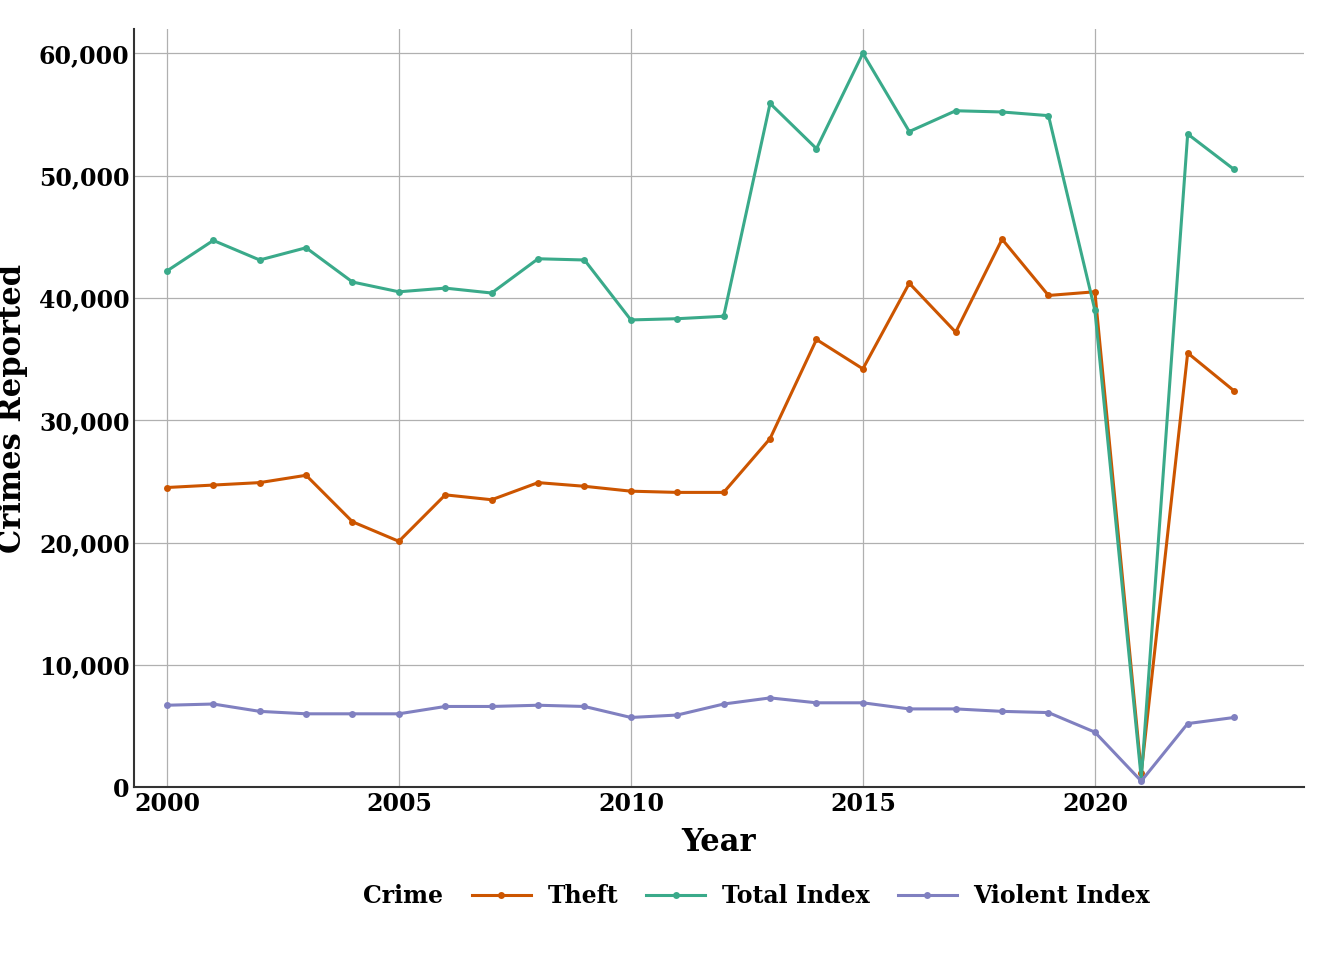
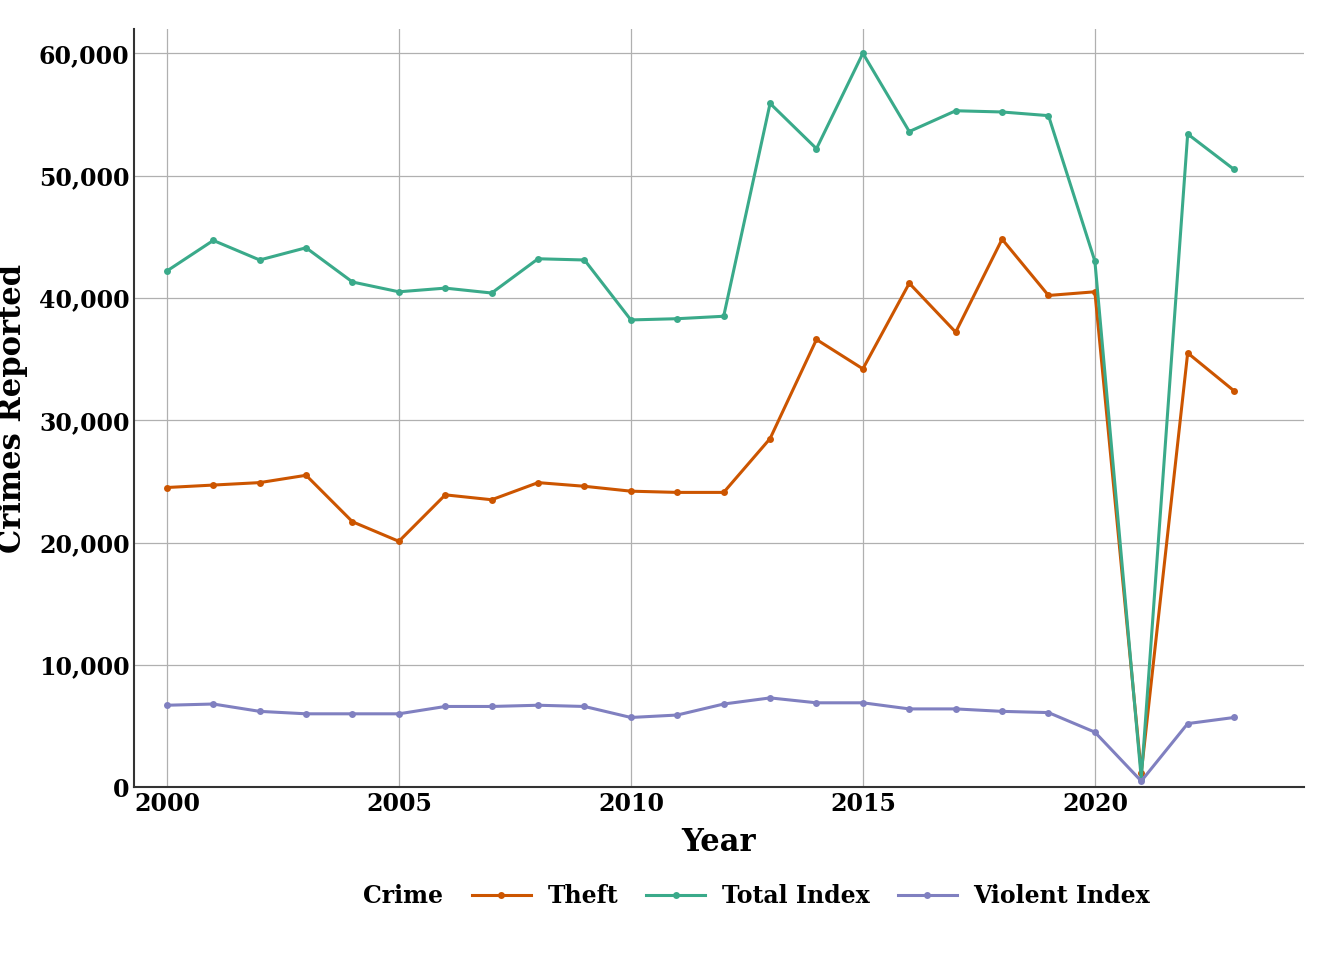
Total Index/2020: 39,000 -> 43,000
